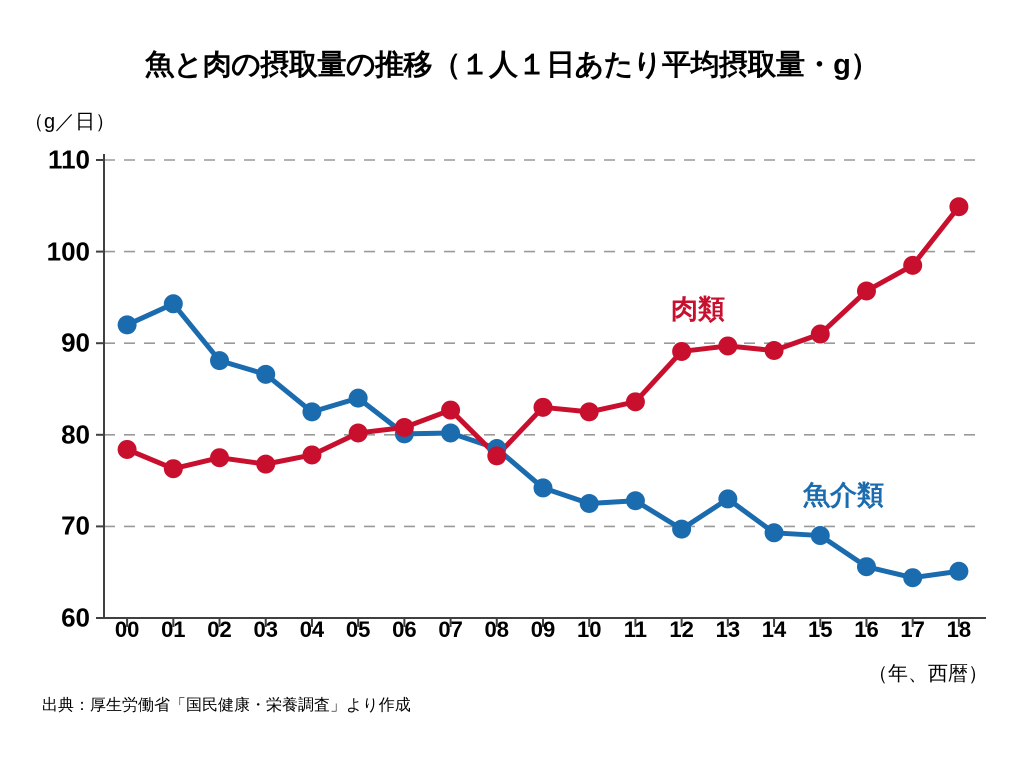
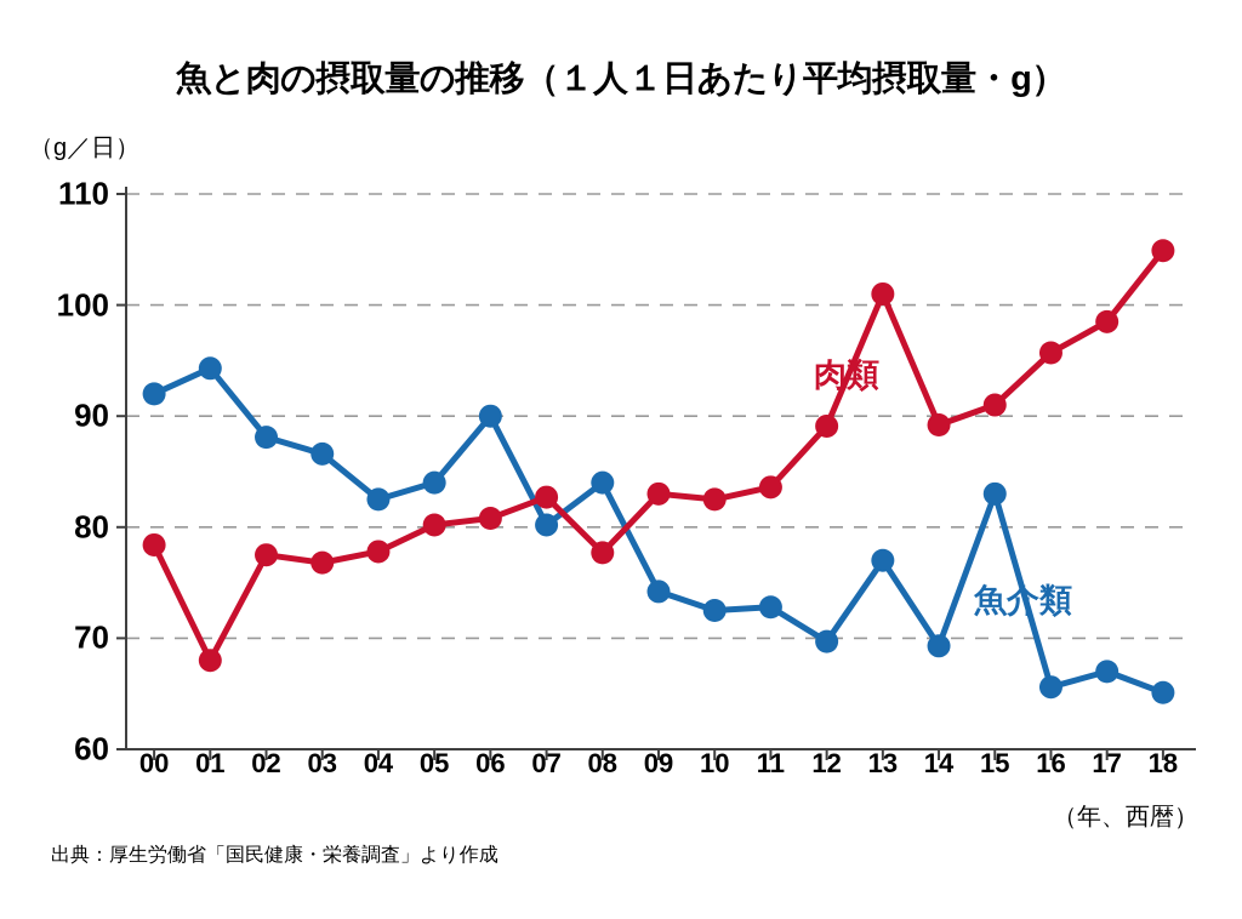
肉類/01: 76 -> 68
魚介類/06: 80 -> 90
魚介類/08: 78 -> 84
魚介類/13: 73 -> 77
肉類/13: 90 -> 101
魚介類/15: 69 -> 83
魚介類/17: 64 -> 67
